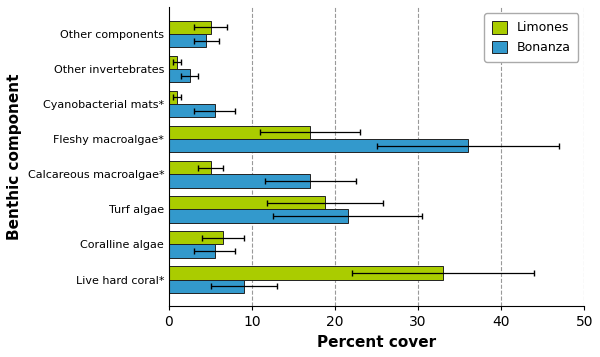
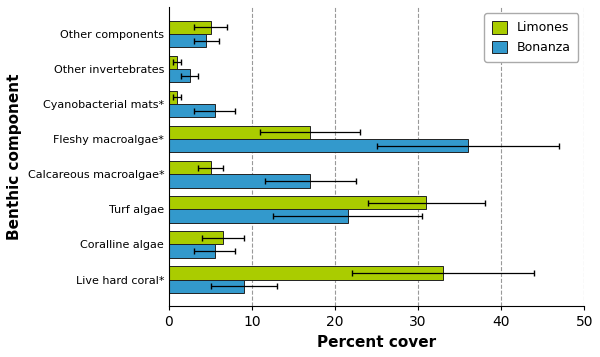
Limones/Turf algae: 18.8 -> 31.0
